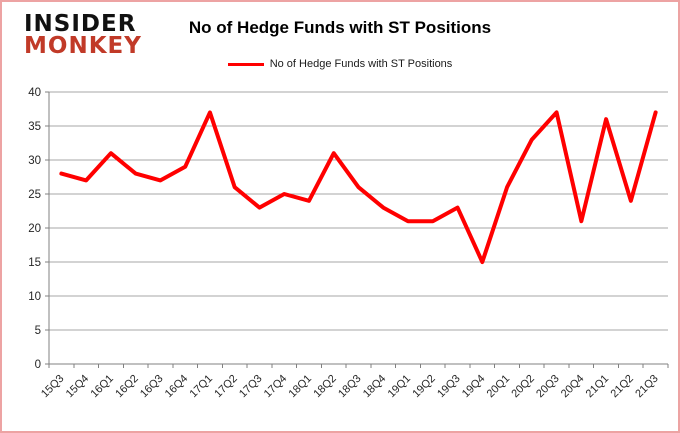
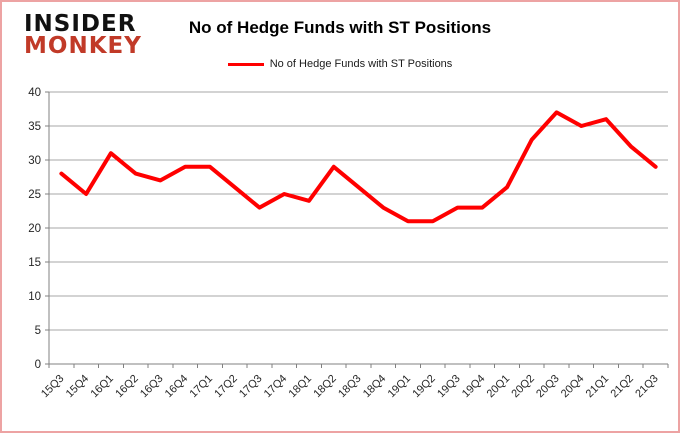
15Q4: 27 -> 25
17Q1: 37 -> 29
18Q2: 31 -> 29
19Q4: 15 -> 23
20Q4: 21 -> 35
21Q2: 24 -> 32
21Q3: 37 -> 29
